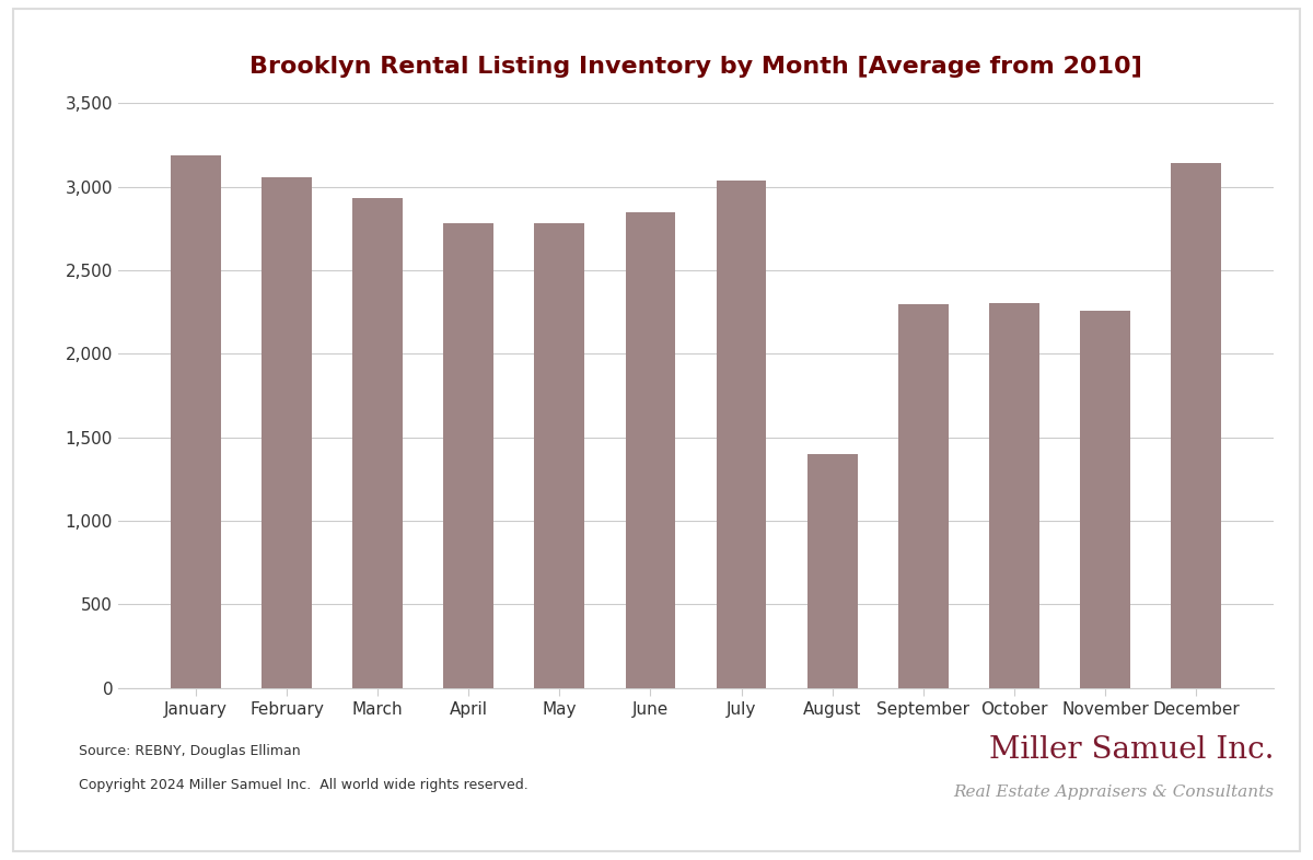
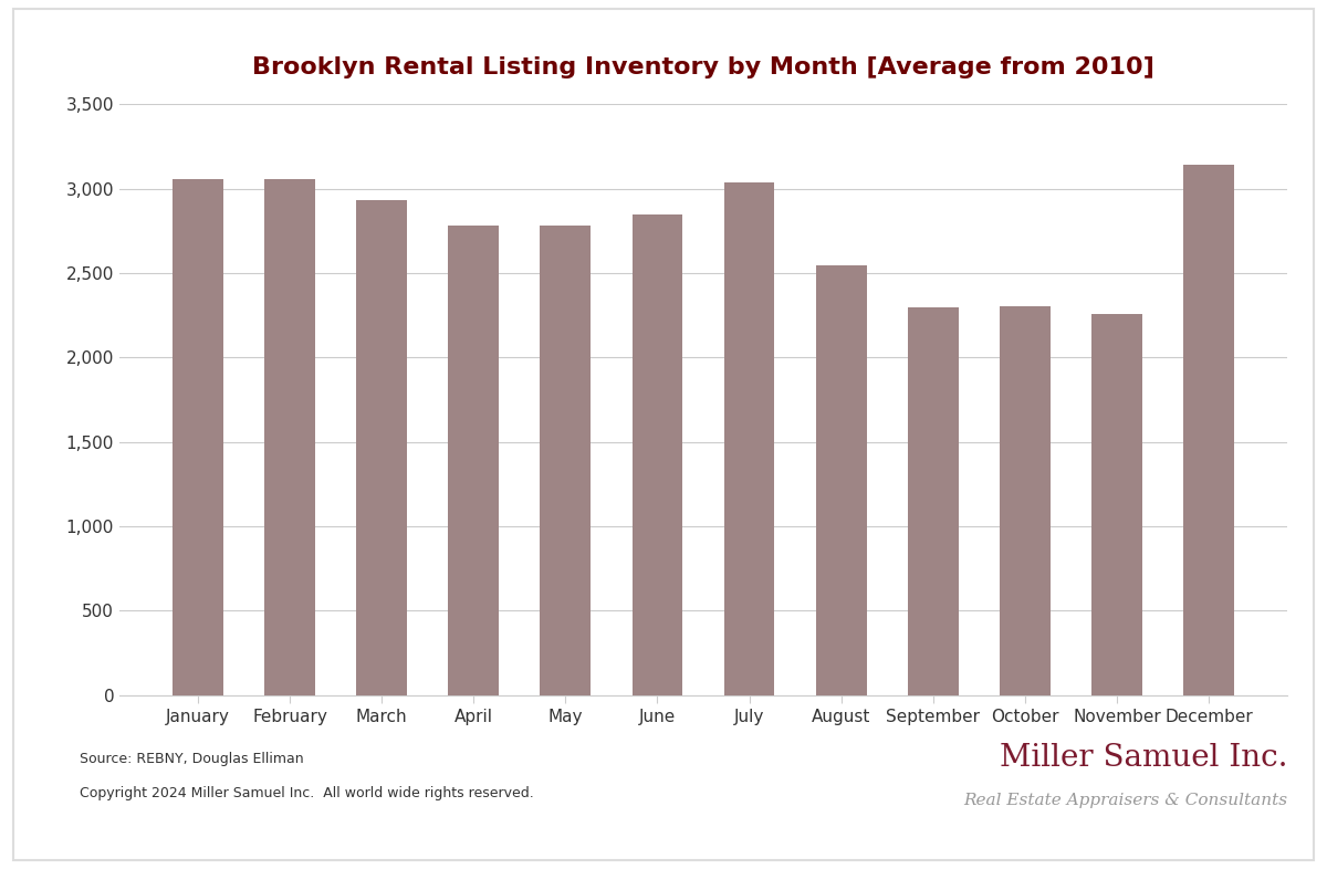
January: 3,190 -> 3,060
August: 1,400 -> 2,540
